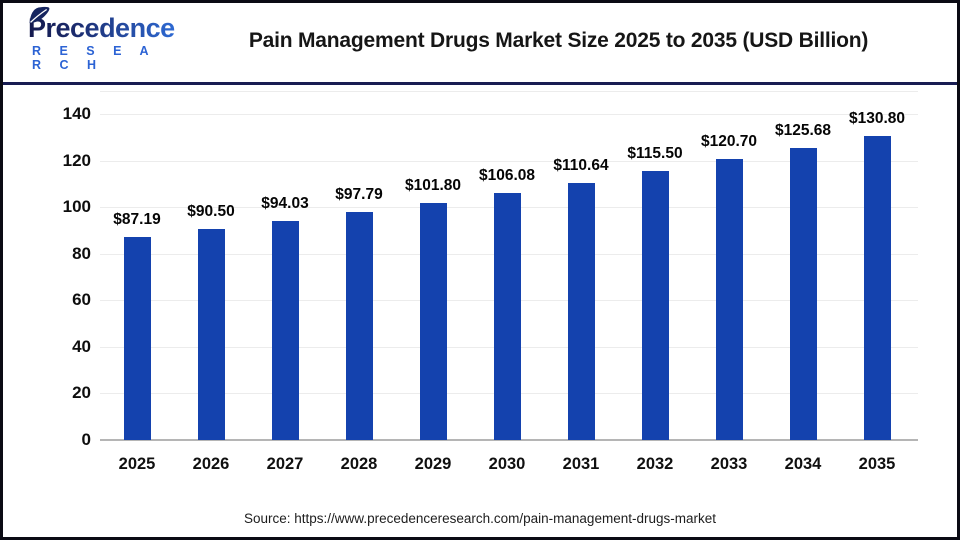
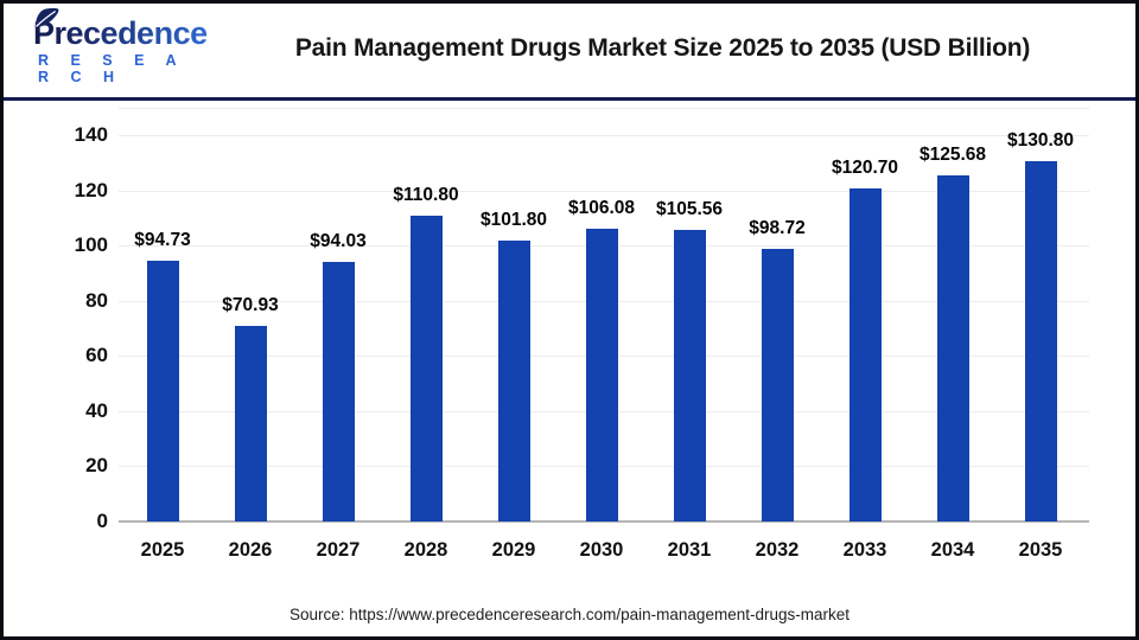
2025: $87.19 -> $94.73
2026: $90.50 -> $70.93
2028: $97.79 -> $110.80
2031: $110.64 -> $105.56
2032: $115.50 -> $98.72
